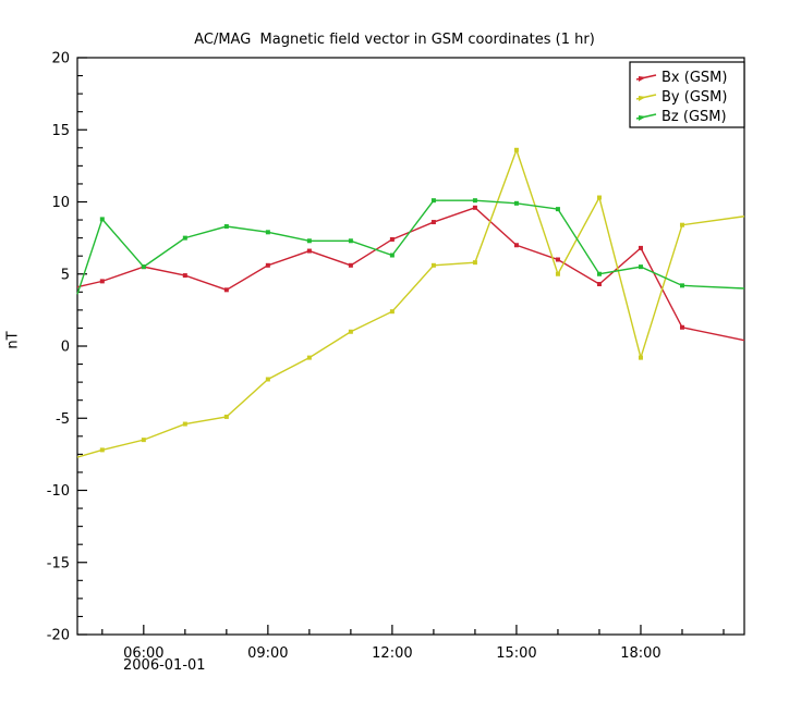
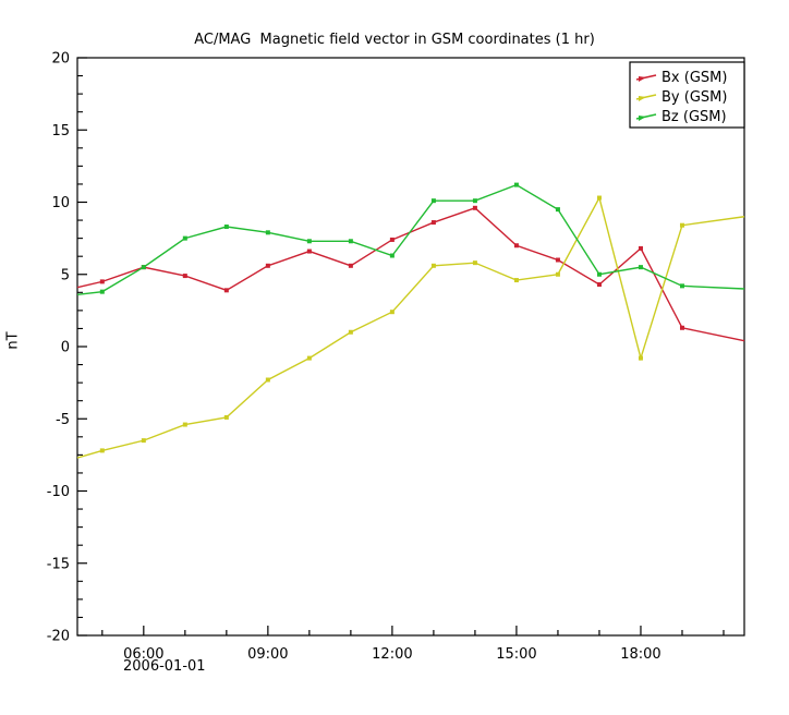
Bz (GSM)/5: 8.8 -> 3.8
By (GSM)/15: 13.6 -> 4.6
Bz (GSM)/15: 9.9 -> 11.2
